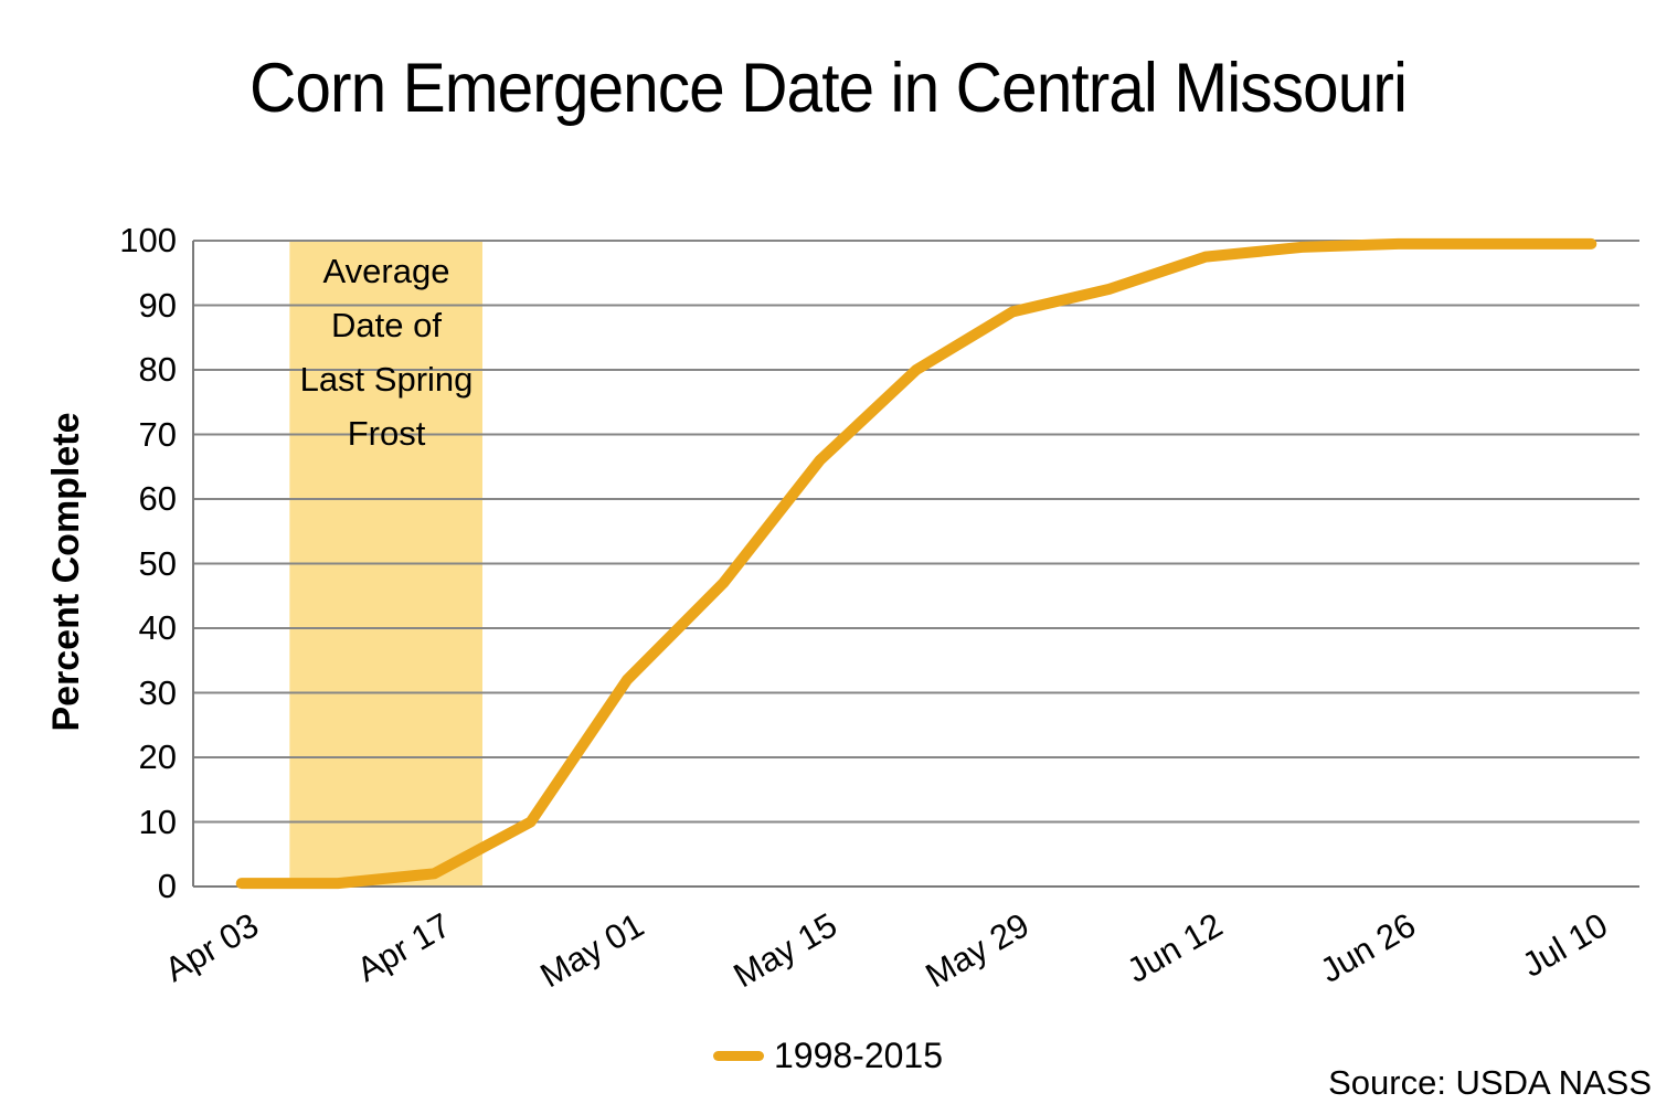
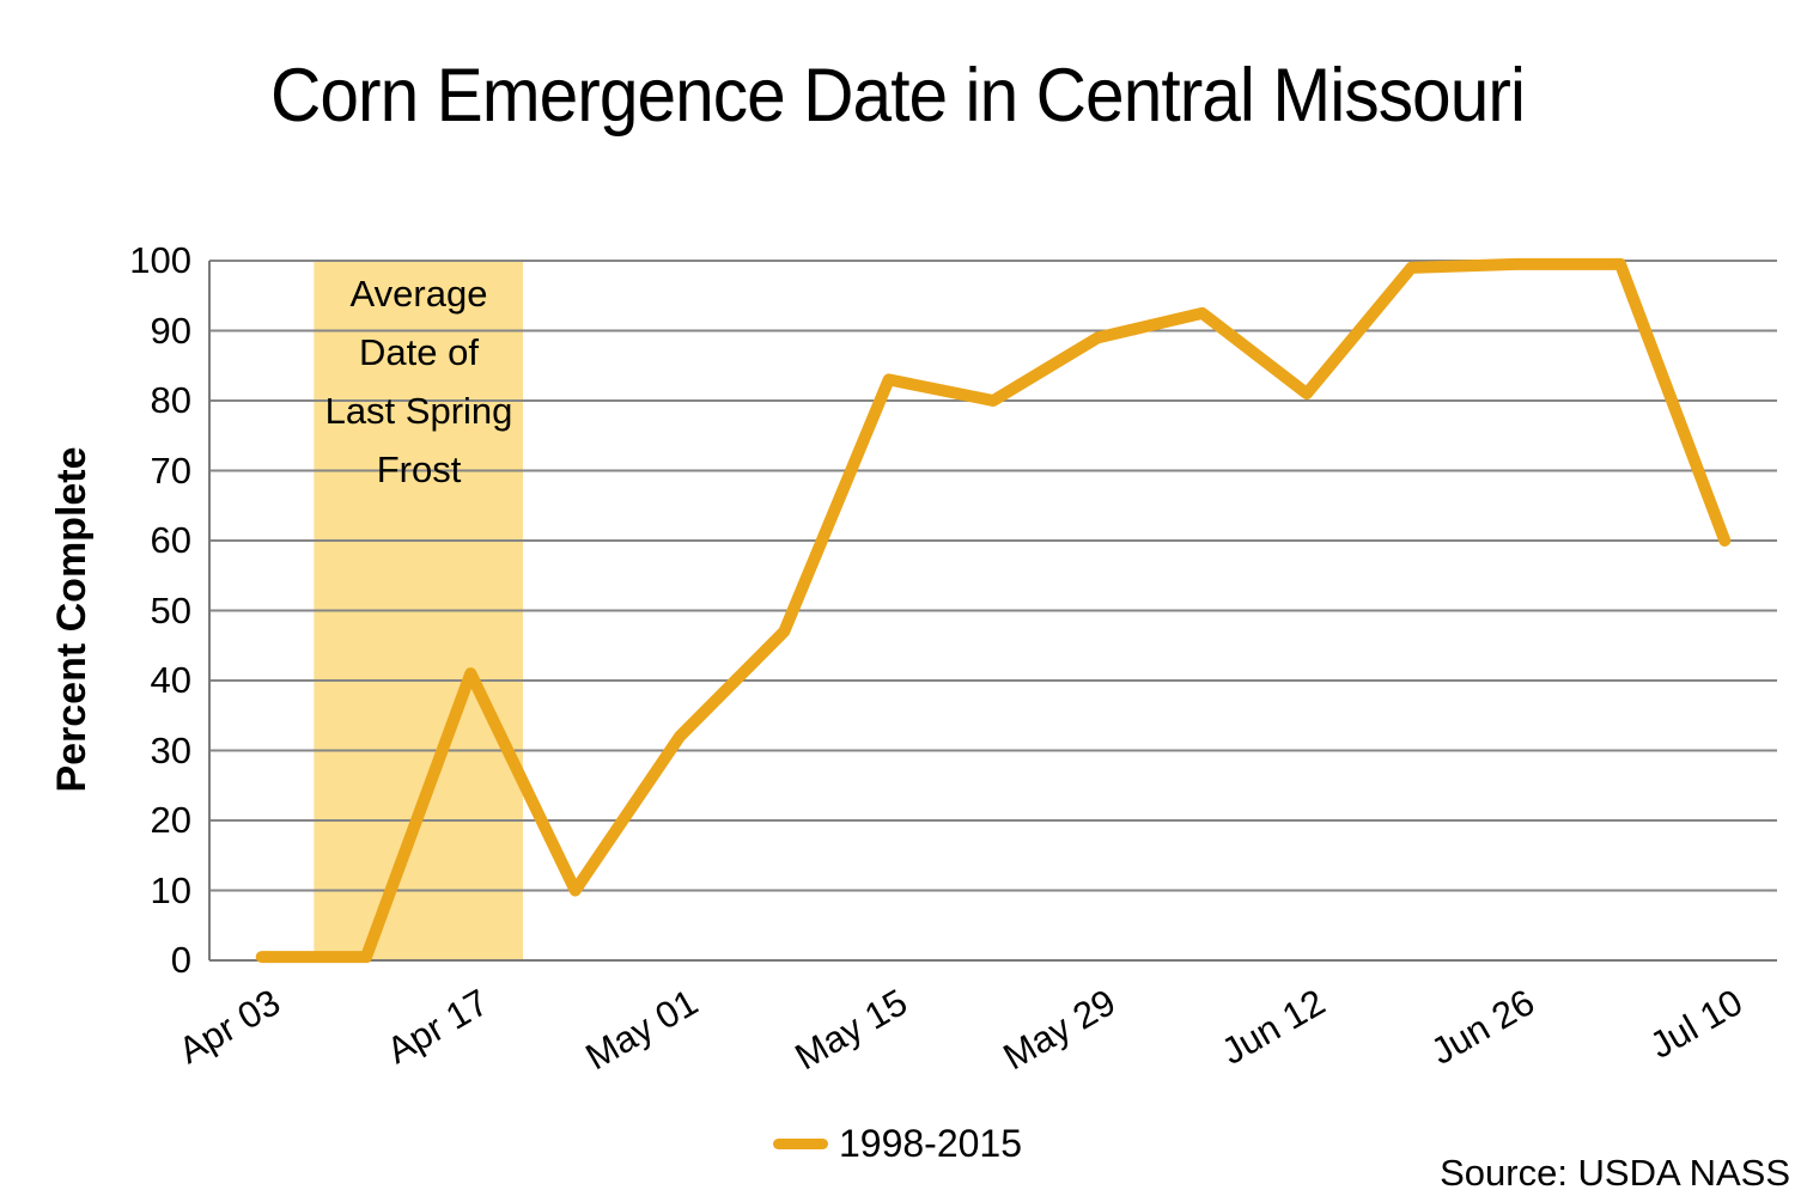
Apr 17: 2 -> 41
May 15: 66 -> 83
Jun 12: 98 -> 81
Jul 10: 100 -> 60
